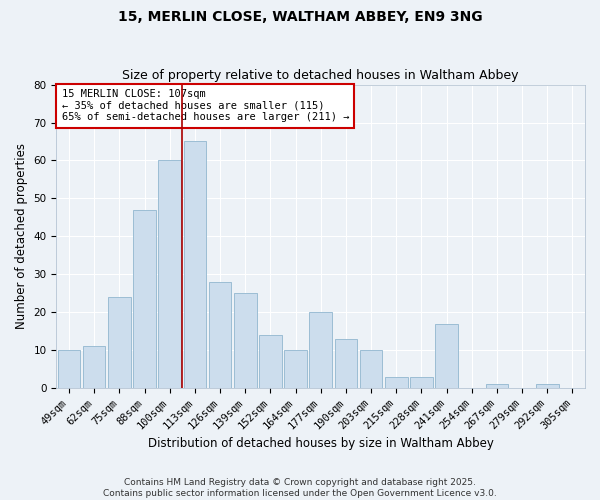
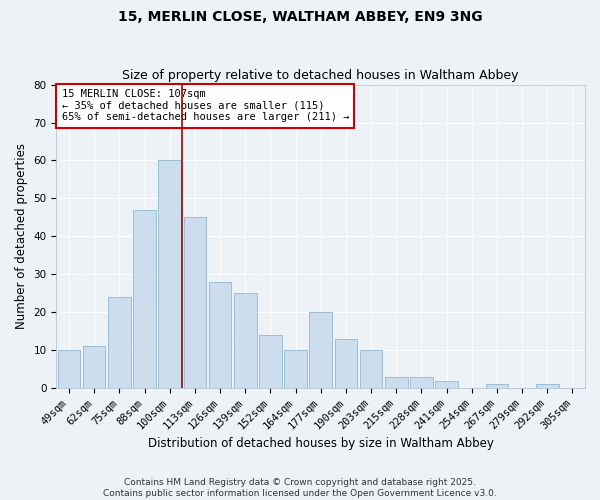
113sqm: 65 -> 45
241sqm: 17 -> 2
